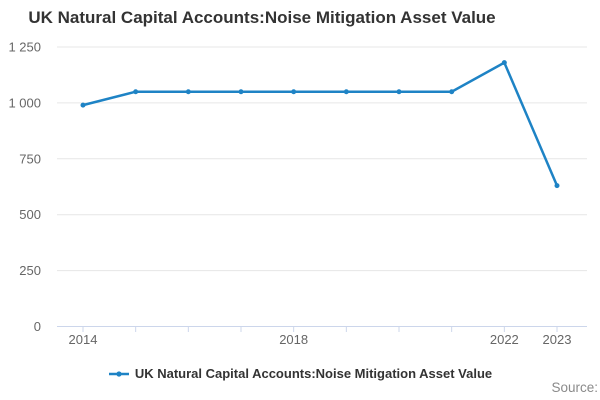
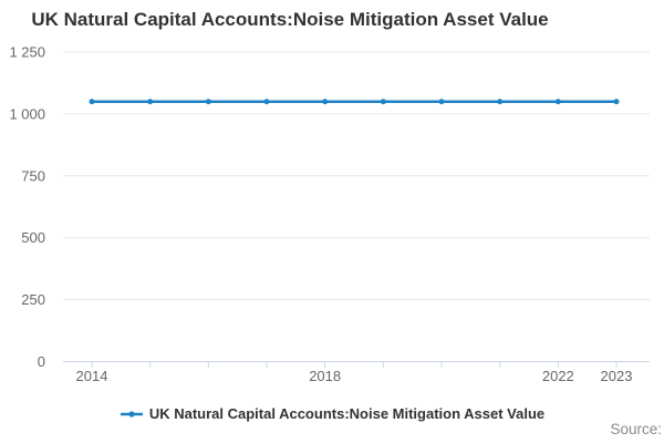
2014: 990 -> 1050
2022: 1180 -> 1050
2023: 630 -> 1050
